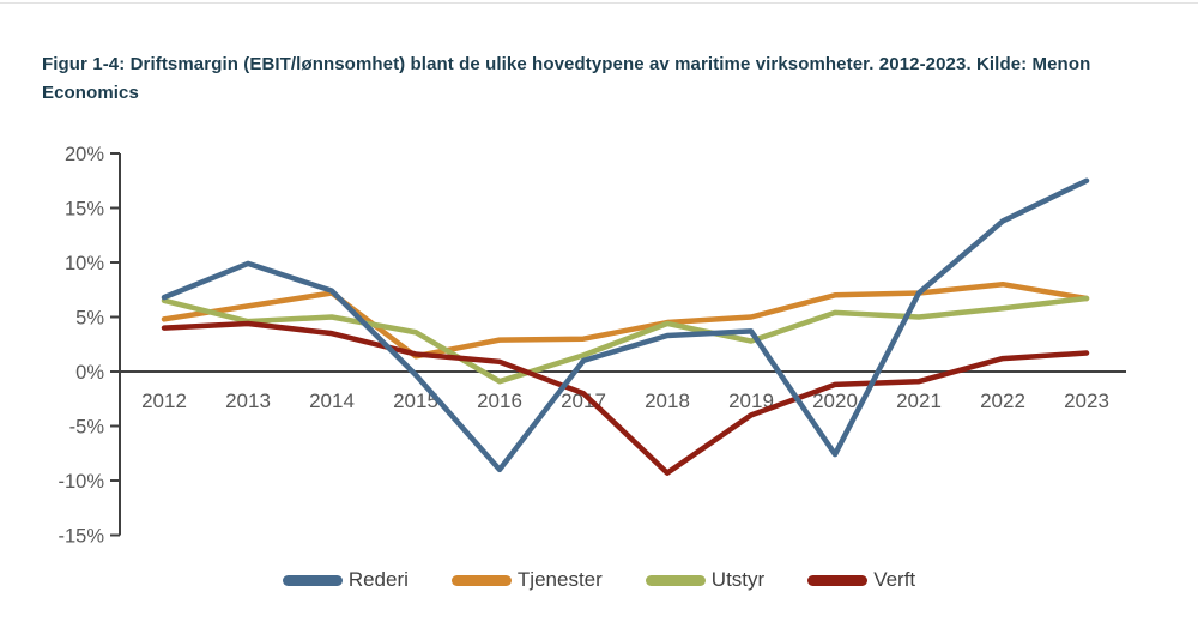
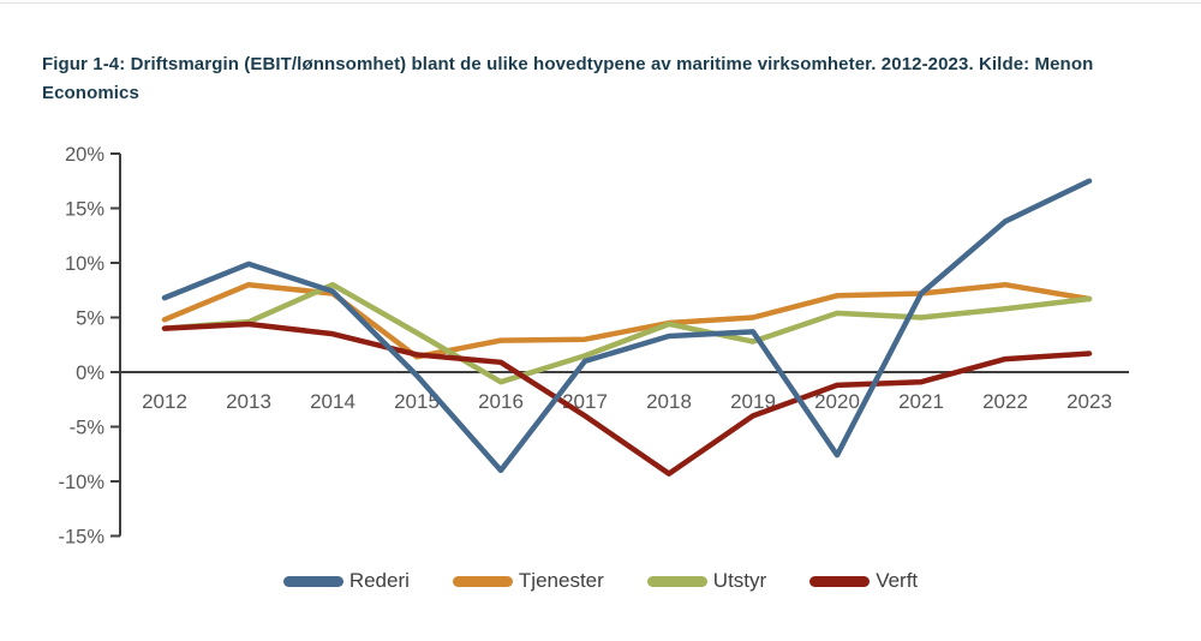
Utstyr/2012: 6% -> 4%
Tjenester/2013: 6% -> 8%
Utstyr/2014: 5% -> 8%
Verft/2017: -2% -> -4%
